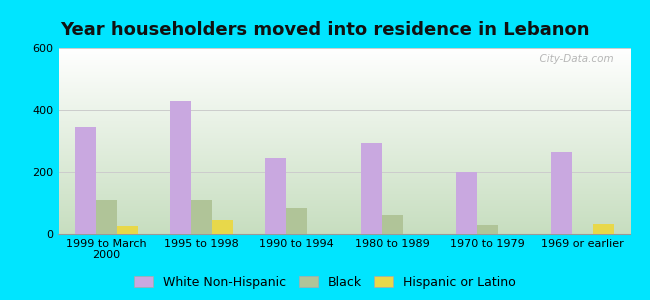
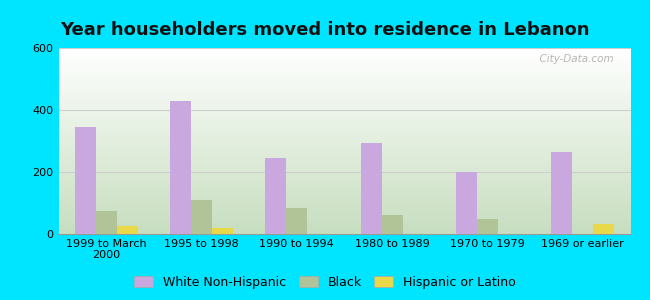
Black/1999 to March 2000: 110 -> 75
Hispanic or Latino/1995 to 1998: 45 -> 18
Black/1970 to 1979: 30 -> 50
